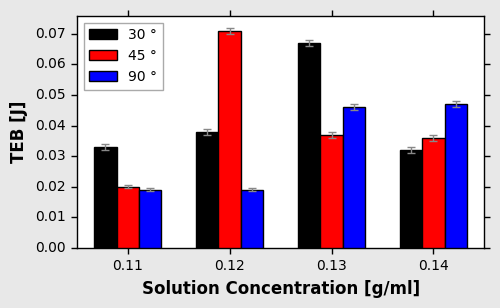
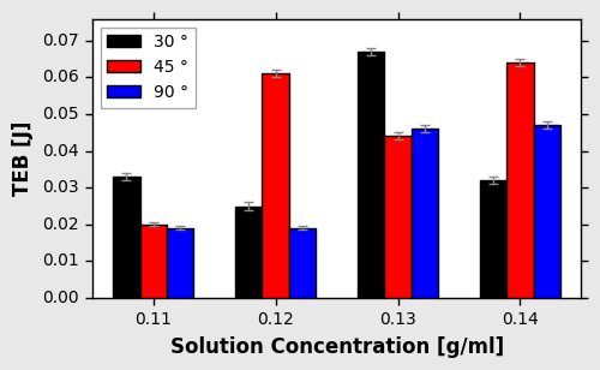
30 °/0.12: 0.038 -> 0.025
45 °/0.12: 0.071 -> 0.061
45 °/0.13: 0.037 -> 0.044
45 °/0.14: 0.036 -> 0.064
